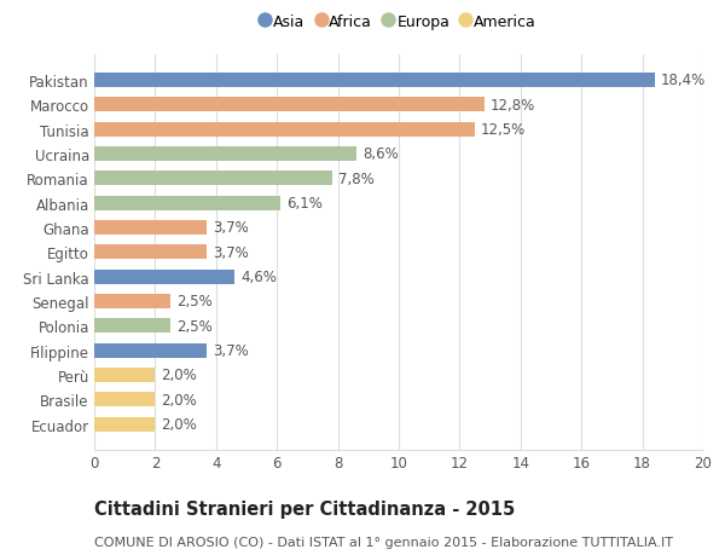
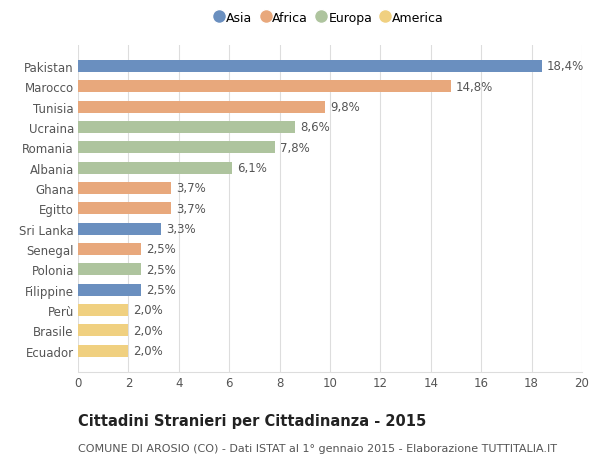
Marocco: 12,8% -> 14,8%
Tunisia: 12,5% -> 9,8%
Sri Lanka: 4,6% -> 3,3%
Filippine: 3,7% -> 2,5%
